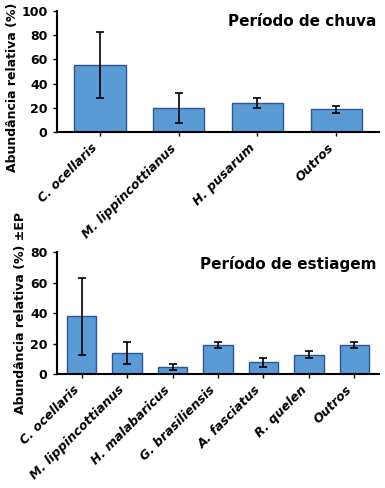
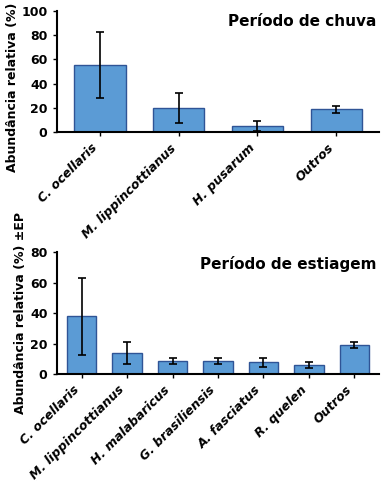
H. pusarum: 24 -> 5
H. malabaricus: 5 -> 9
G. brasiliensis: 19 -> 9
R. quelen: 13 -> 6
